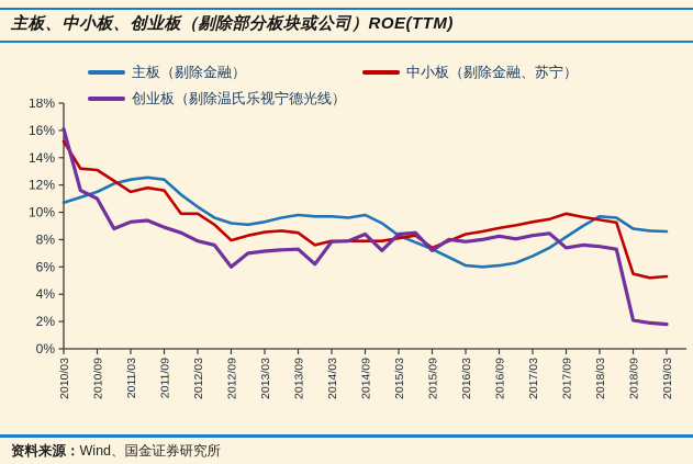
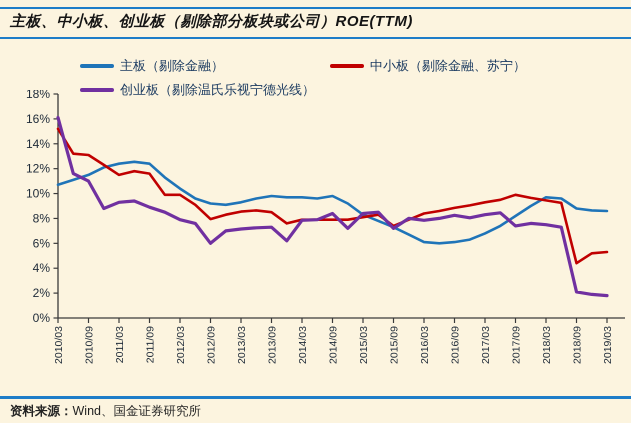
中小板（剔除金融、苏宁）/2018/09: 5.5% -> 4.4%
